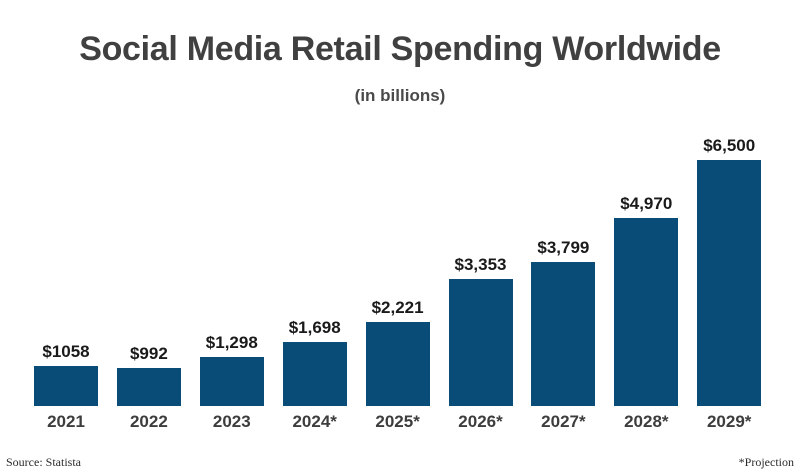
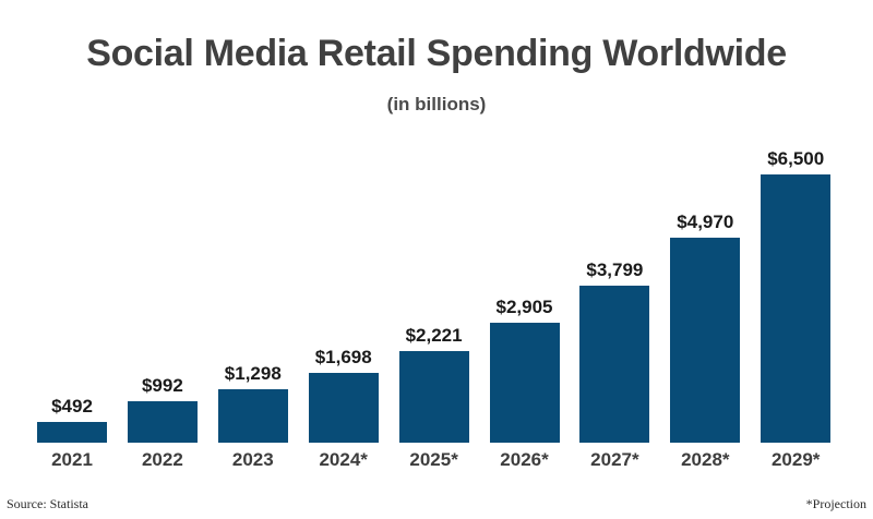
2021: $1058 -> $492
2026*: $3,353 -> $2,905
